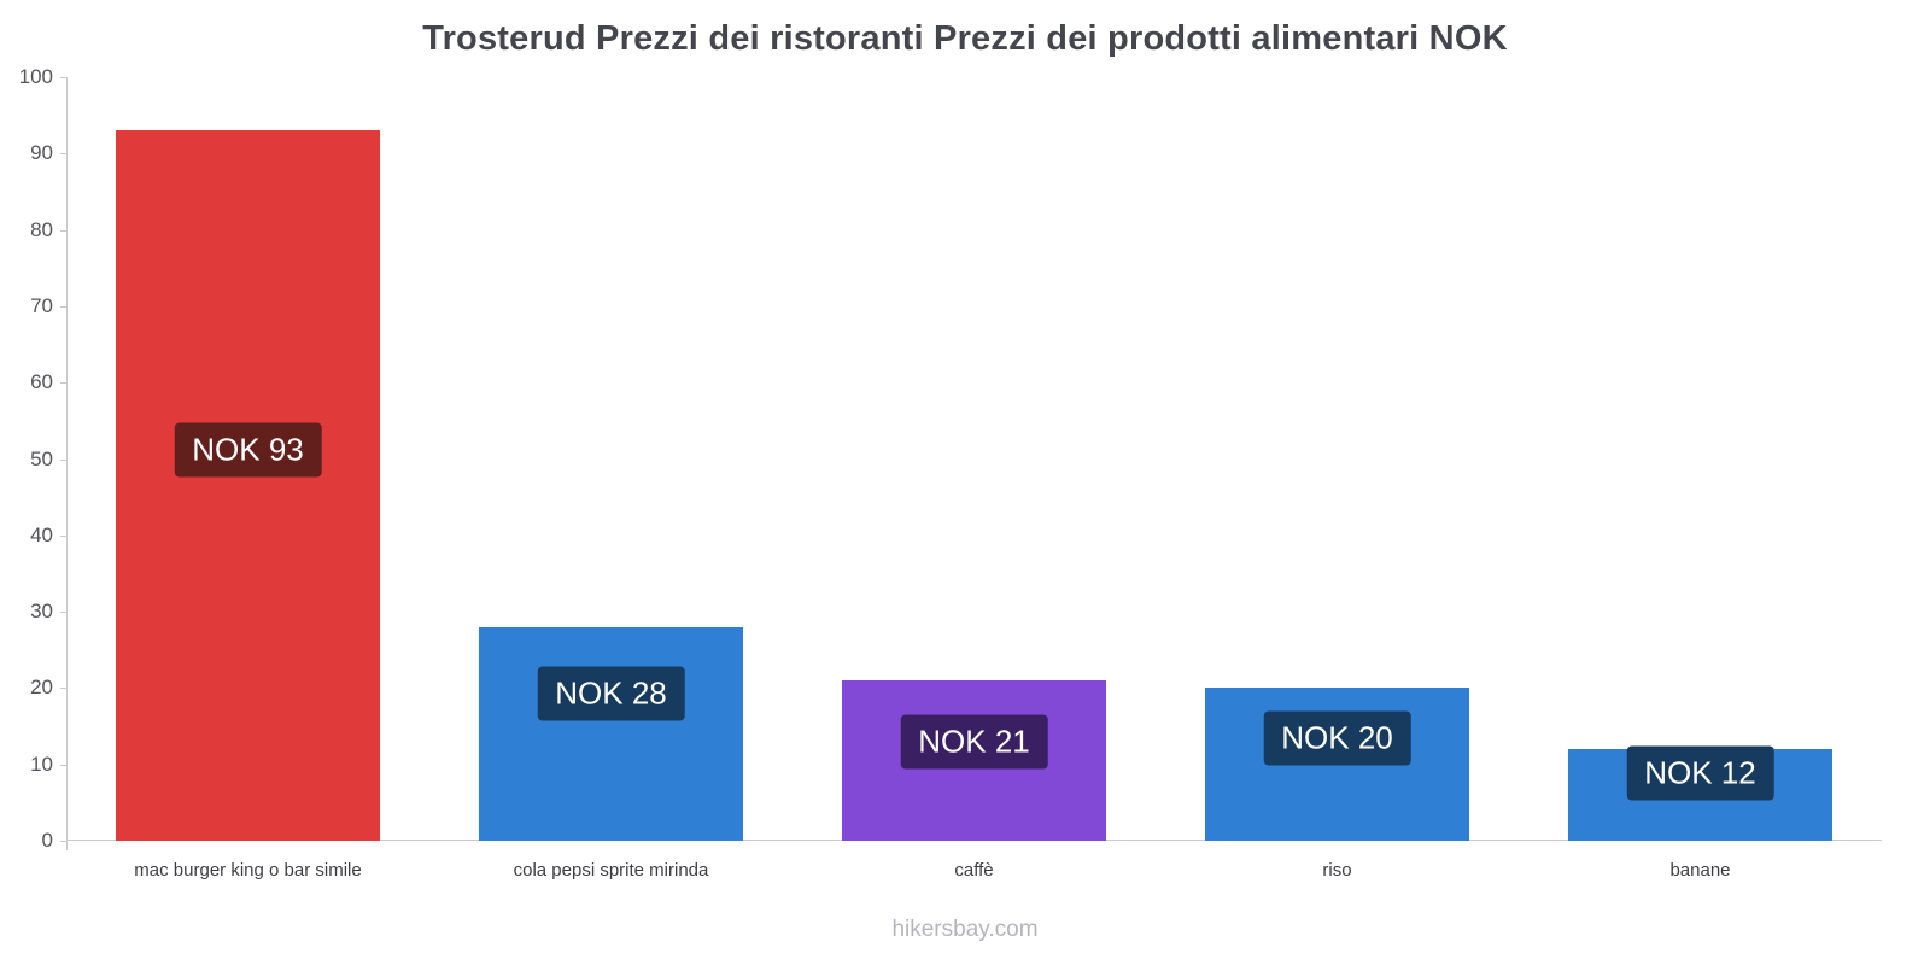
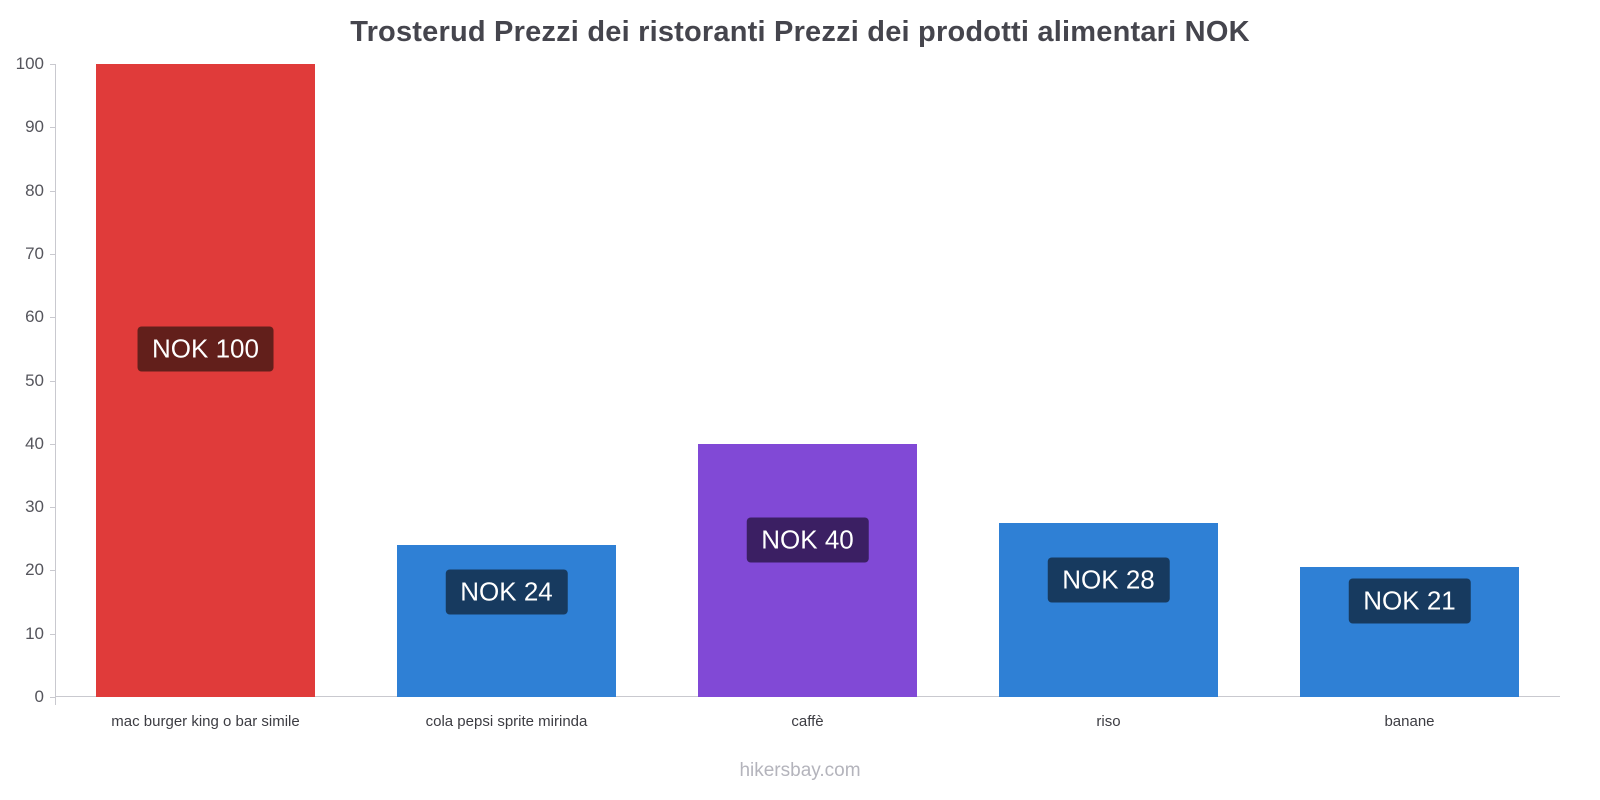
mac burger king o bar simile: 93 -> 100
cola pepsi sprite mirinda: 28 -> 24
caffè: 21 -> 40
riso: 20 -> 28
banane: 12 -> 21
